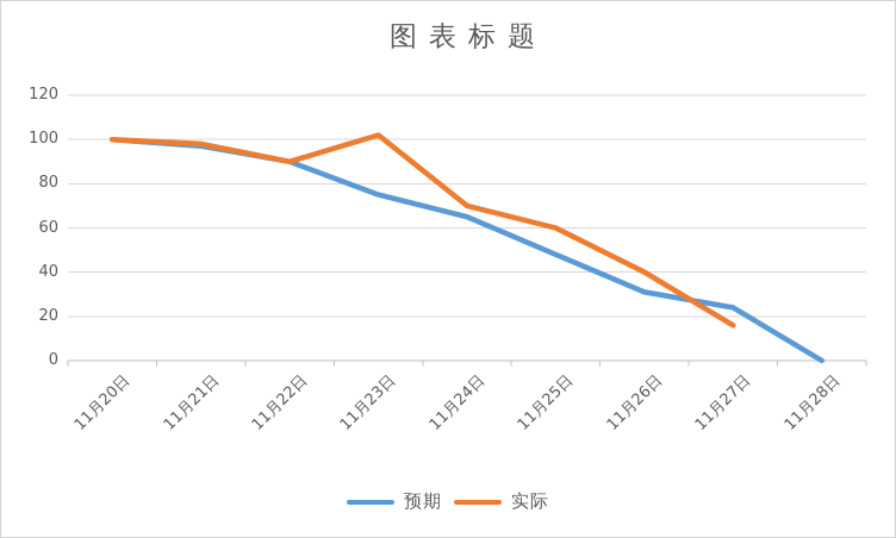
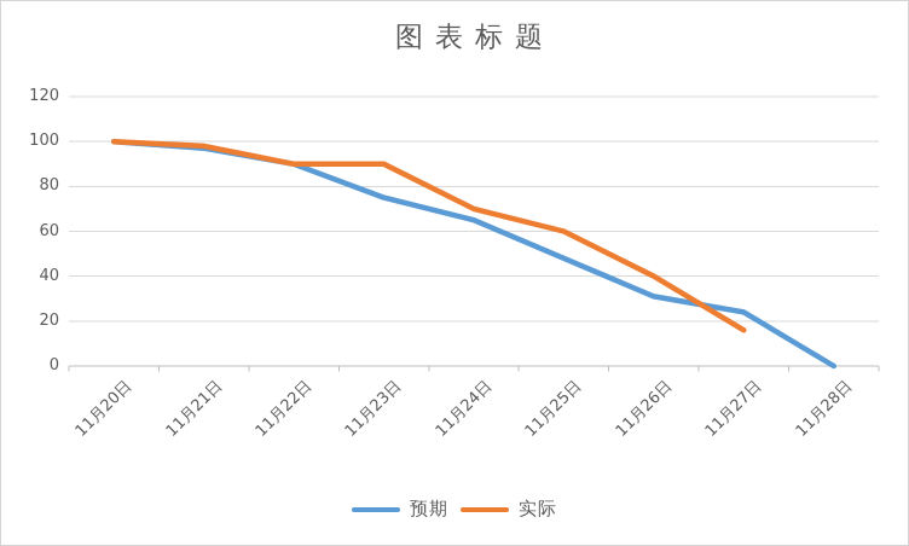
实际/11月23日: 102 -> 90
